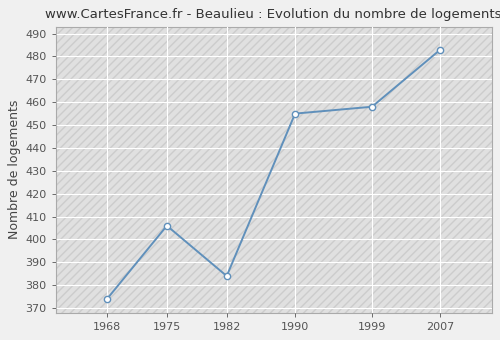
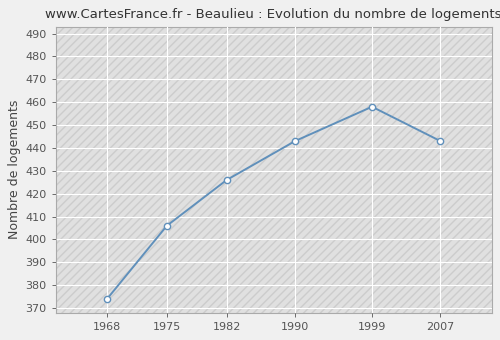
1982: 384 -> 426
1990: 455 -> 443
2007: 483 -> 443
